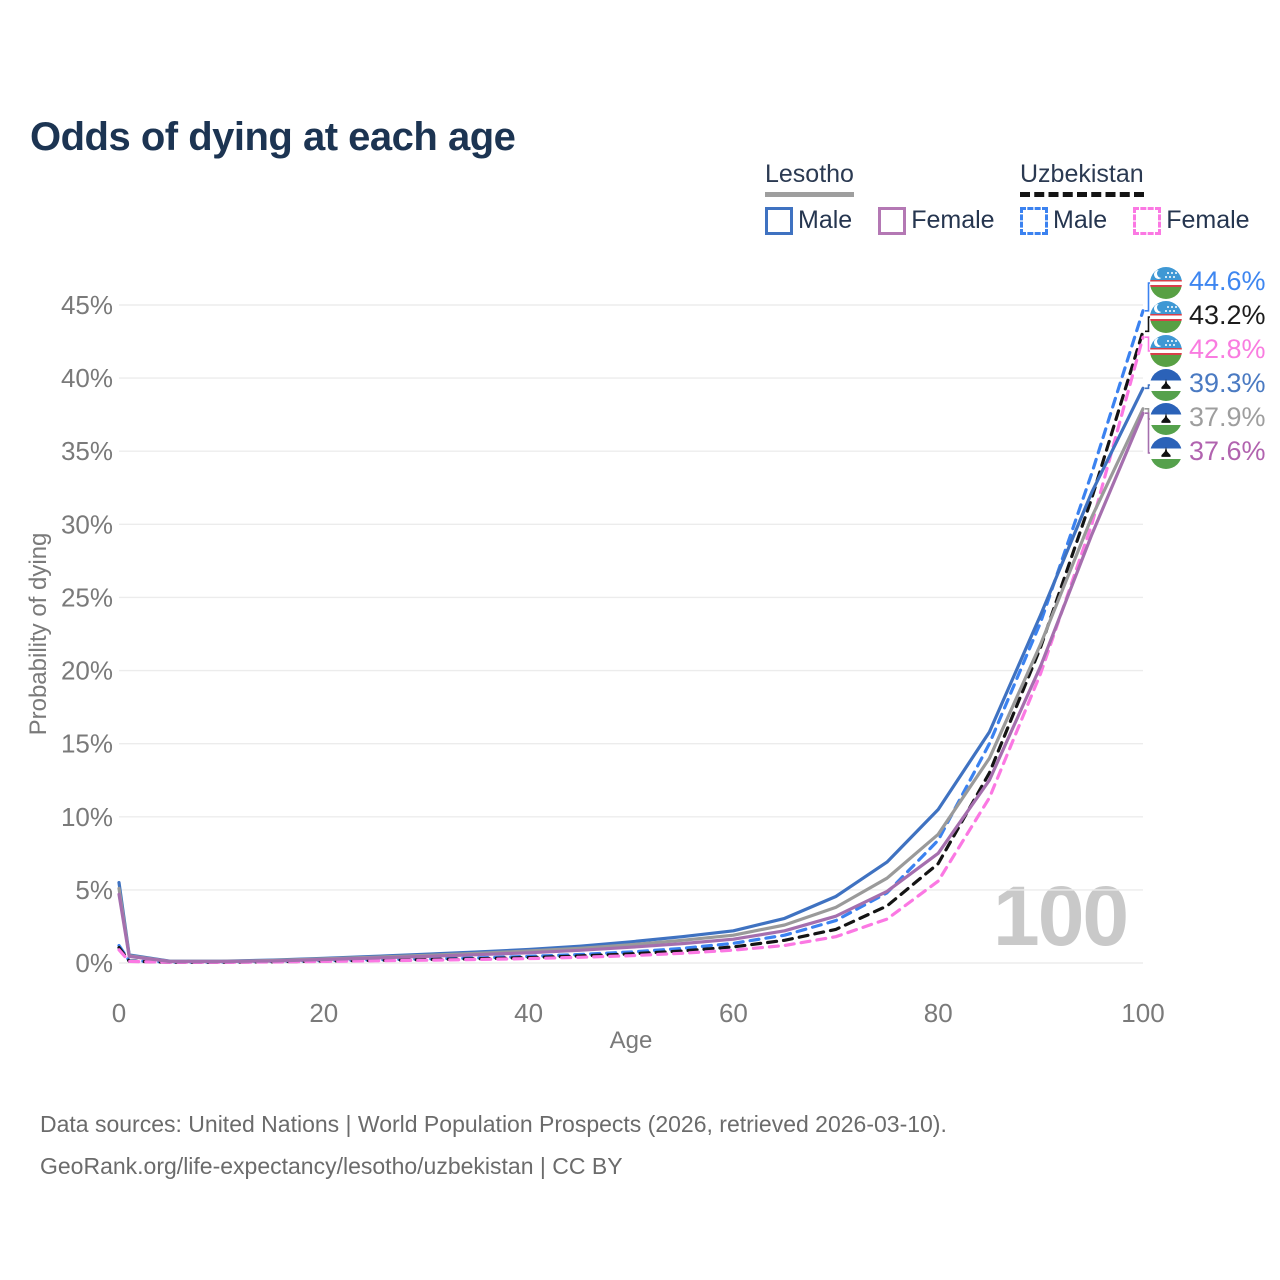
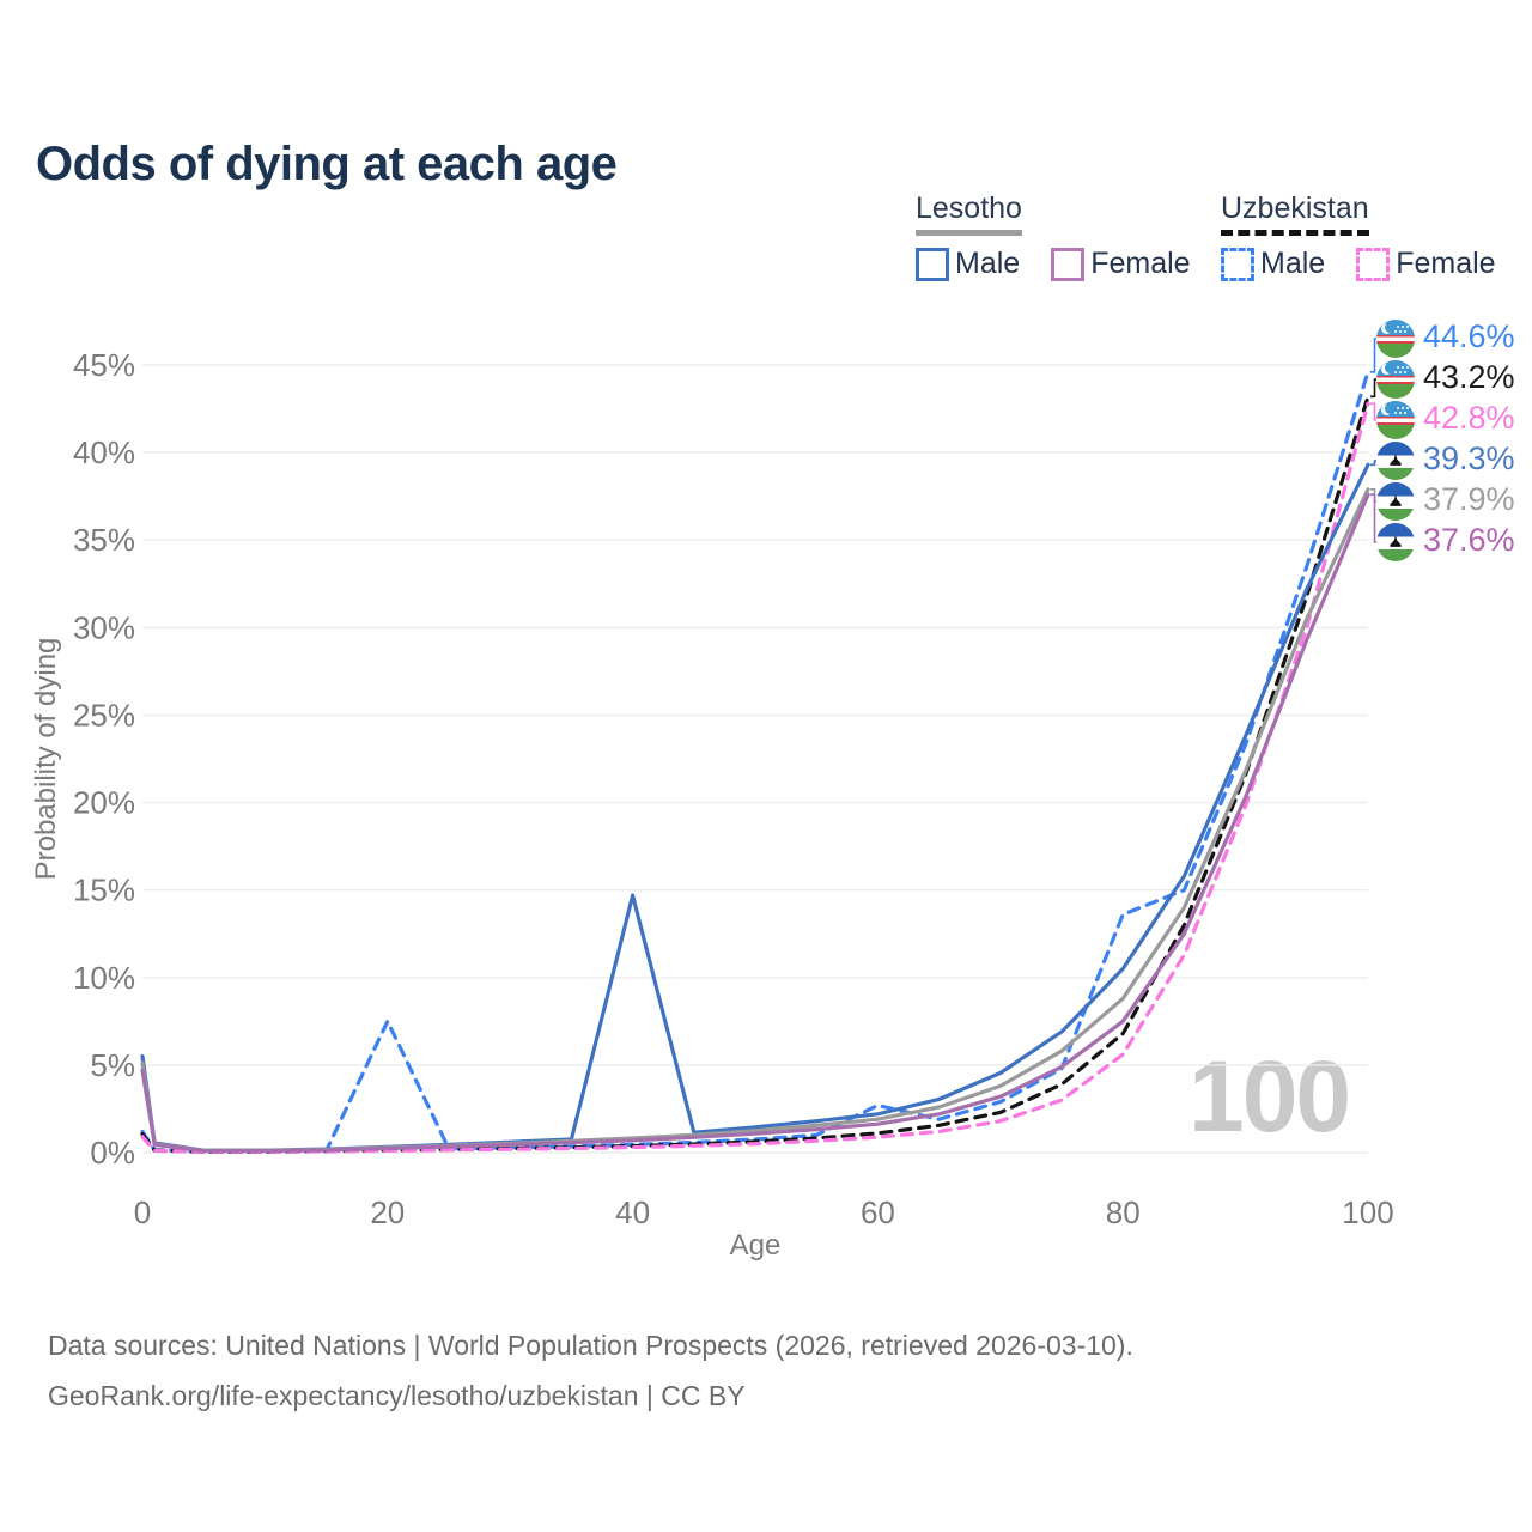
Uzbekistan Male/20: 0.2% -> 7.5%
Lesotho Male/40: 0.9% -> 14.7%
Uzbekistan Male/60: 1.4% -> 2.7%
Uzbekistan Male/80: 8.4% -> 13.6%
